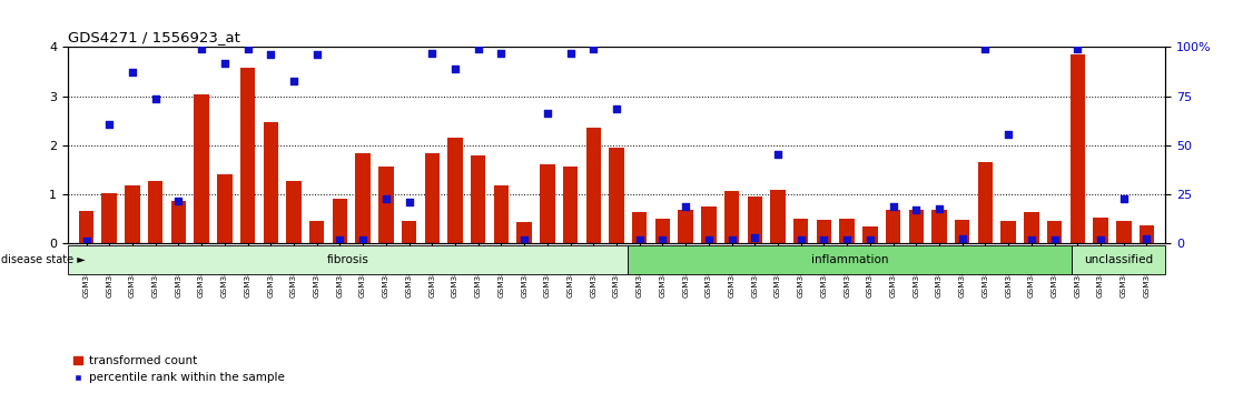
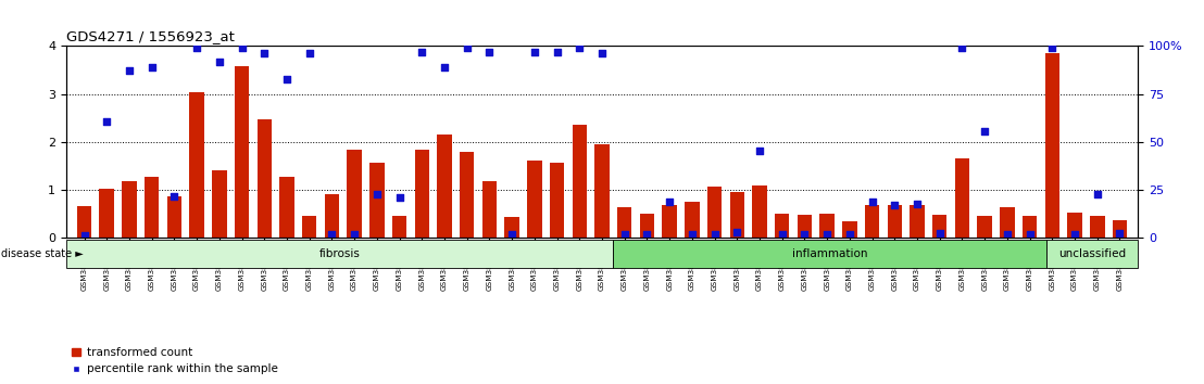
percentile rank within the sample/GSM380385: 2.95 -> 3.55
percentile rank within the sample/GSM380402: 2.65 -> 3.87
percentile rank within the sample/GSM380405: 2.75 -> 3.85
